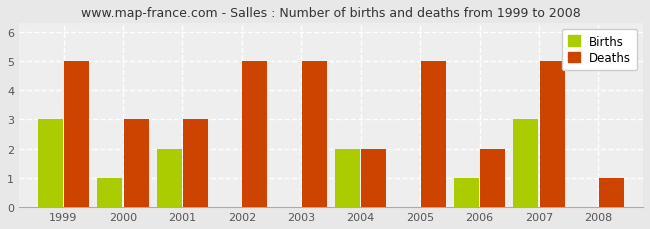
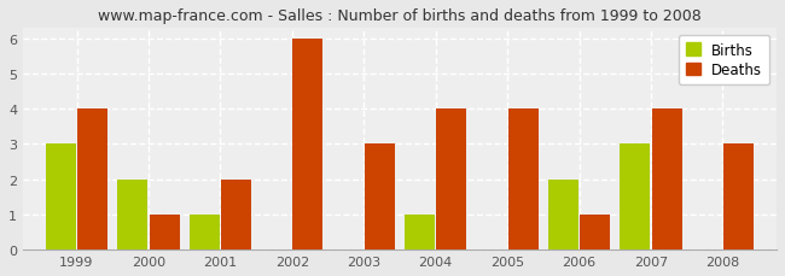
Deaths/1999: 5 -> 4
Births/2000: 1 -> 2
Deaths/2000: 3 -> 1
Births/2001: 2 -> 1
Deaths/2001: 3 -> 2
Deaths/2002: 5 -> 6
Deaths/2003: 5 -> 3
Births/2004: 2 -> 1
Deaths/2004: 2 -> 4
Deaths/2005: 5 -> 4
Births/2006: 1 -> 2
Deaths/2006: 2 -> 1
Deaths/2007: 5 -> 4
Deaths/2008: 1 -> 3
